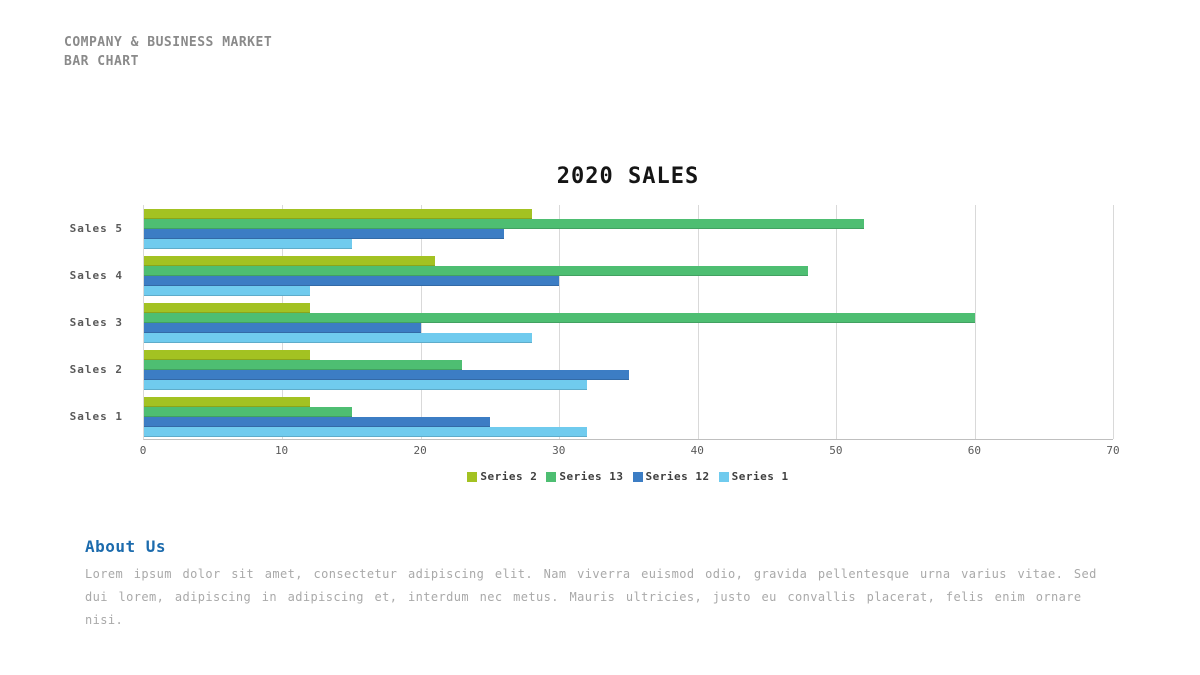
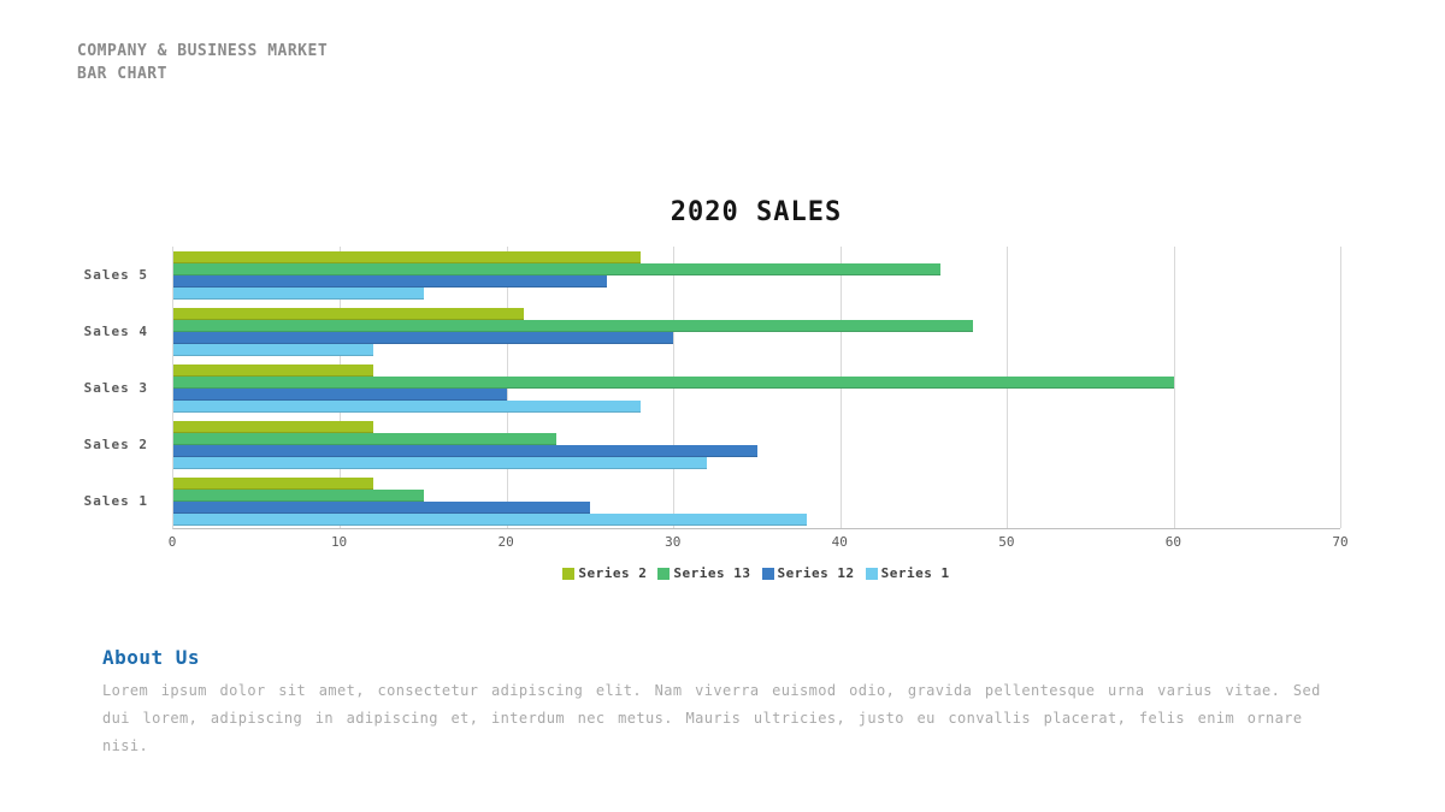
Series 13/Sales 5: 52 -> 46
Series 1/Sales 1: 32 -> 38
